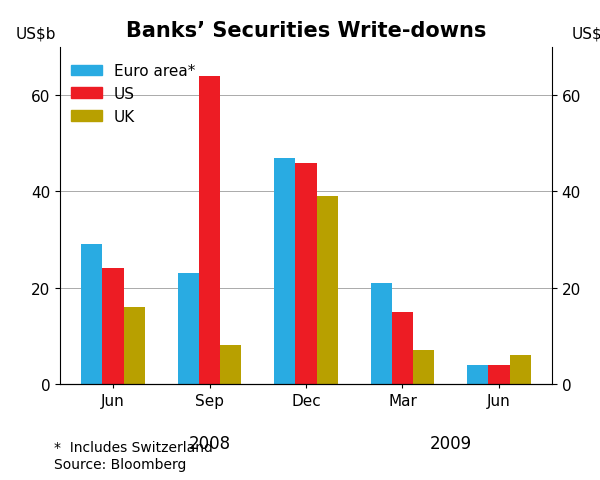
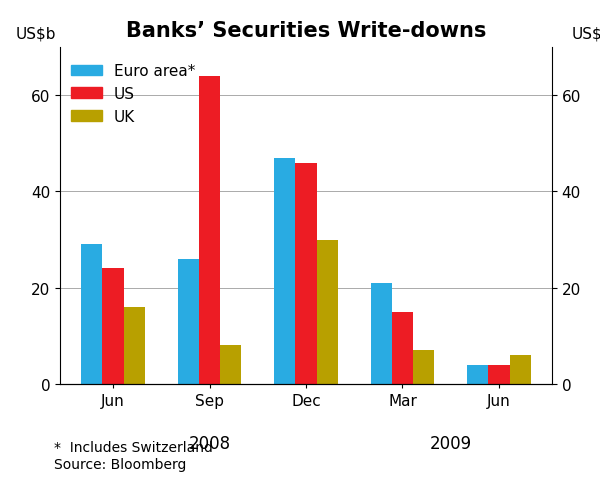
Euro area*/Sep: 23 -> 26
UK/Dec: 39 -> 30
